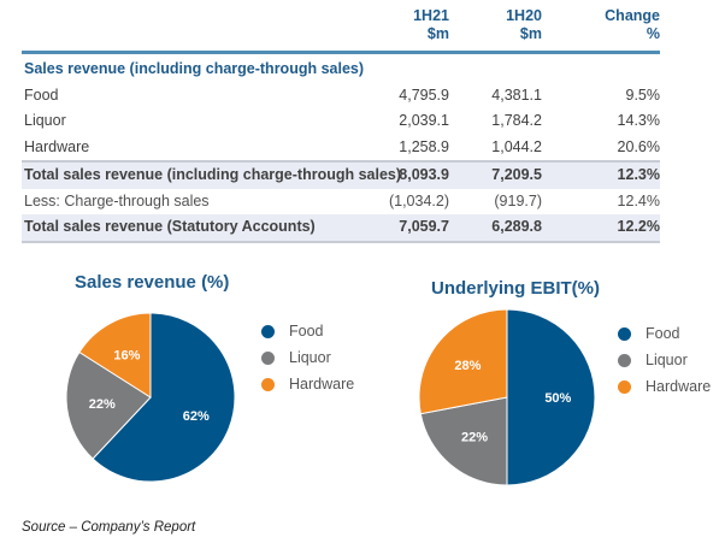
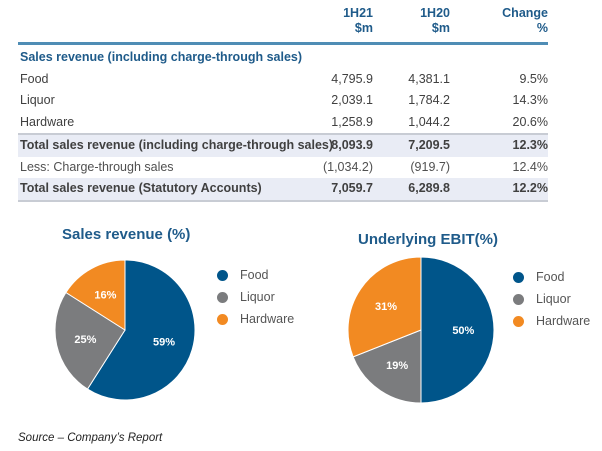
Sales revenue (%)/Food: 62% -> 59%
Sales revenue (%)/Liquor: 22% -> 25%
Underlying EBIT(%)/Liquor: 22% -> 19%
Underlying EBIT(%)/Hardware: 28% -> 31%
